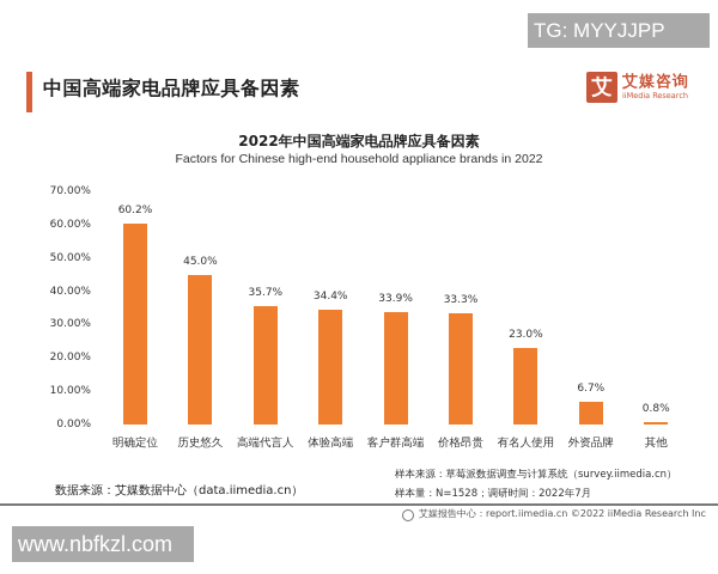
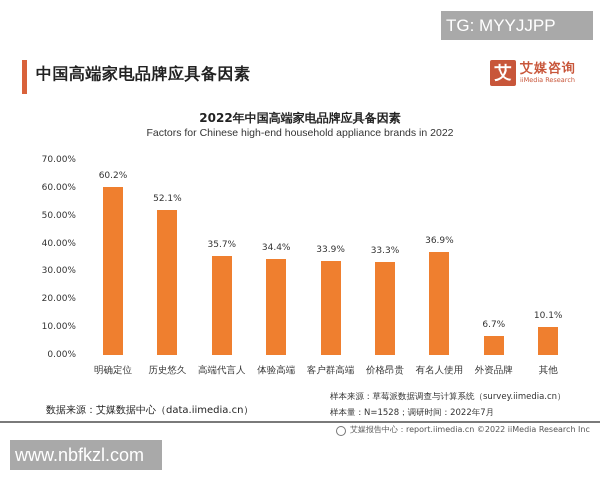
历史悠久: 45.0% -> 52.1%
有名人使用: 23.0% -> 36.9%
其他: 0.8% -> 10.1%
